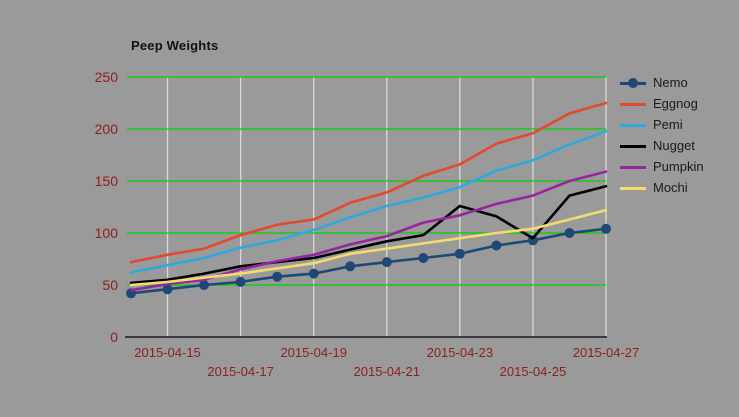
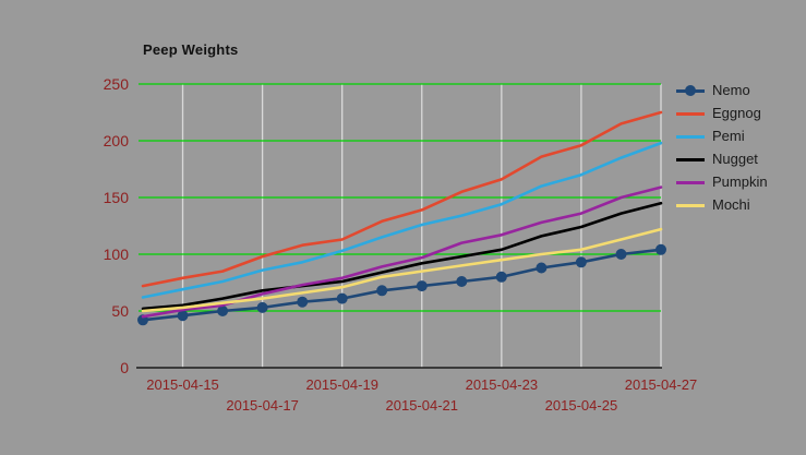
Nugget/2015-04-23: 126 -> 104
Nugget/2015-04-25: 95 -> 124
